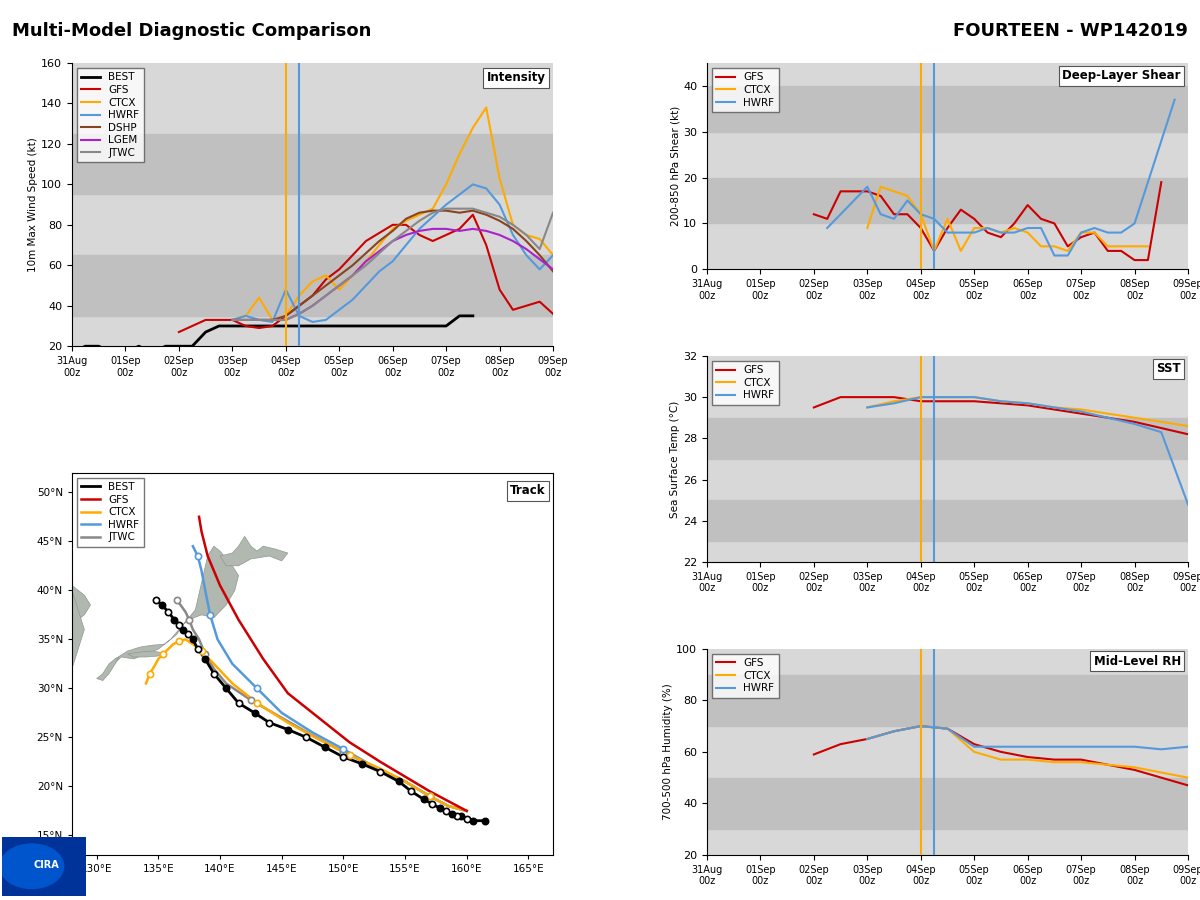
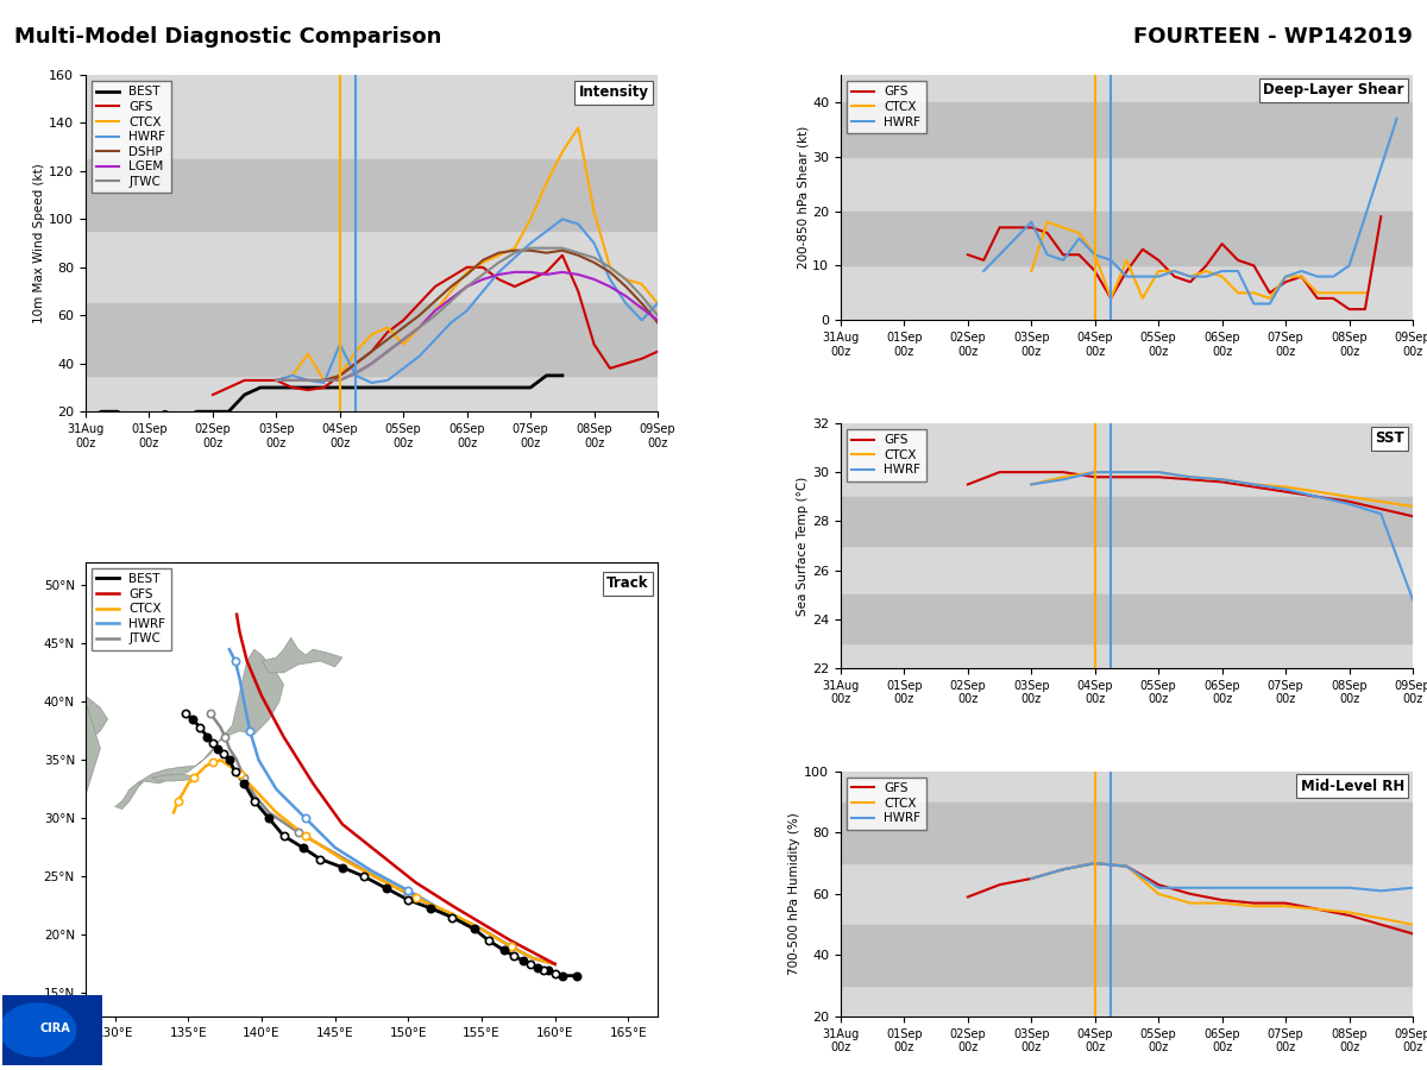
GFS/09Sep 00z: 36 -> 45
JTWC/09Sep 00z: 86 -> 60
